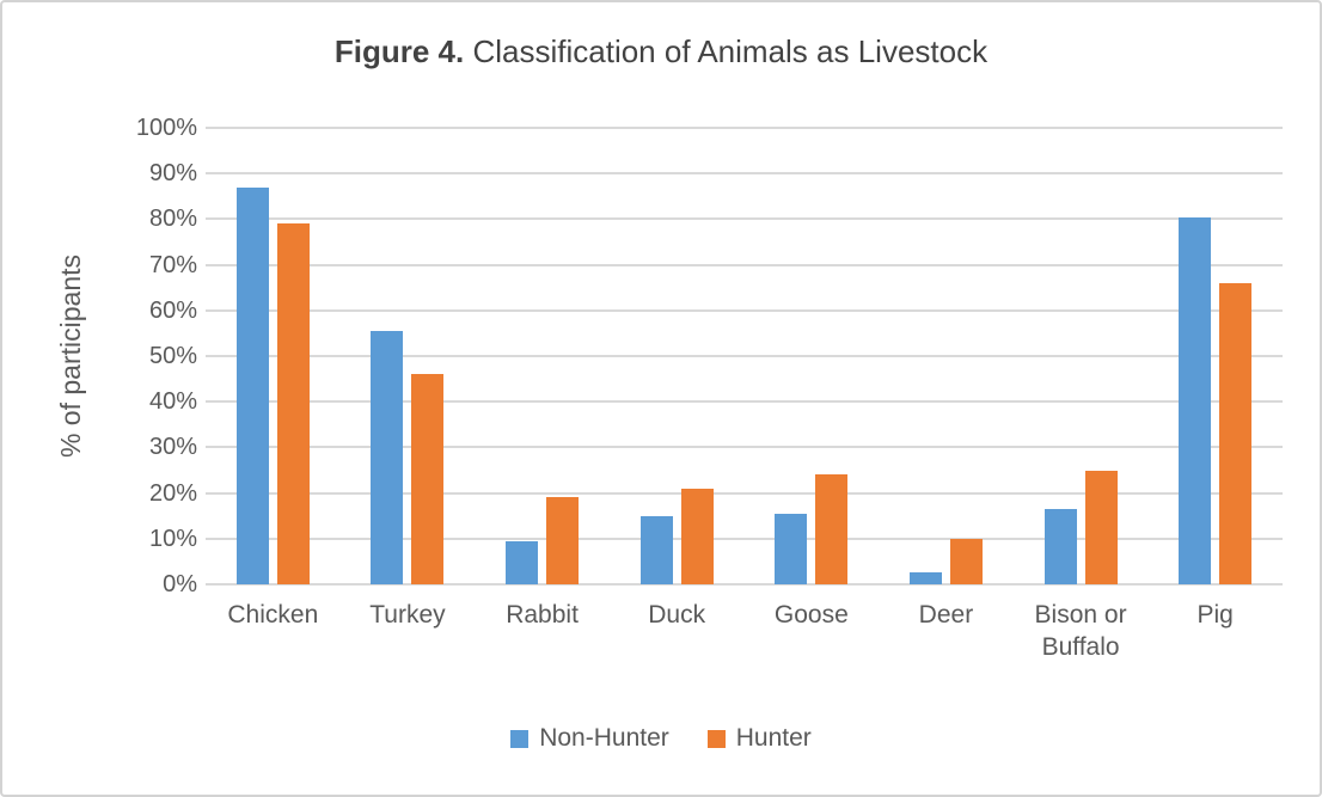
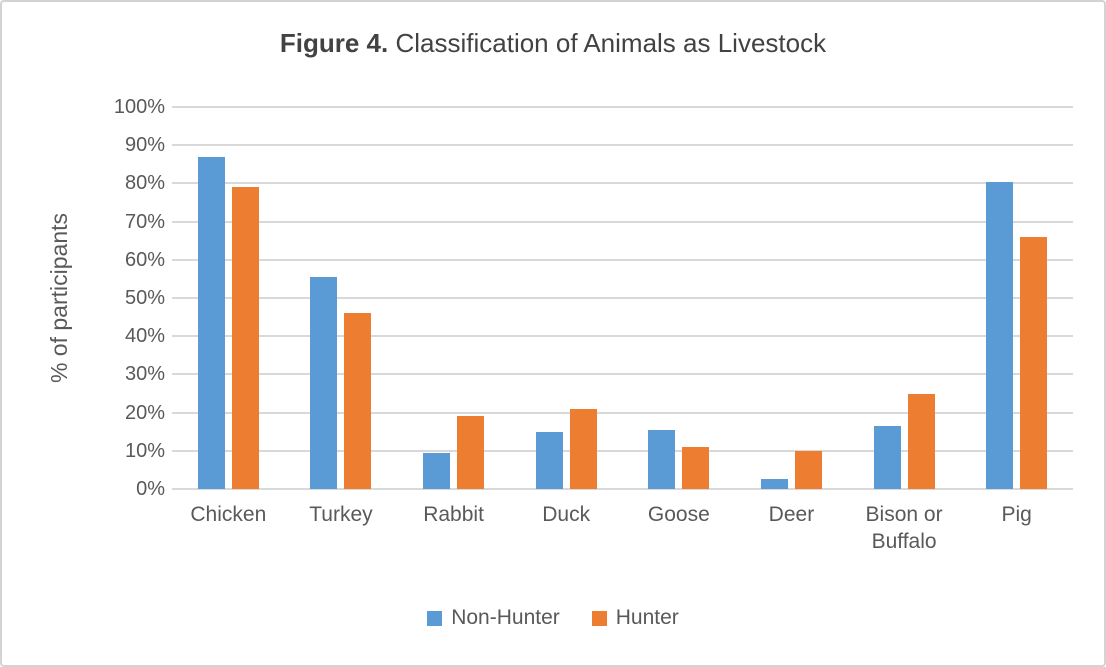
Hunter/Goose: 24% -> 11%
